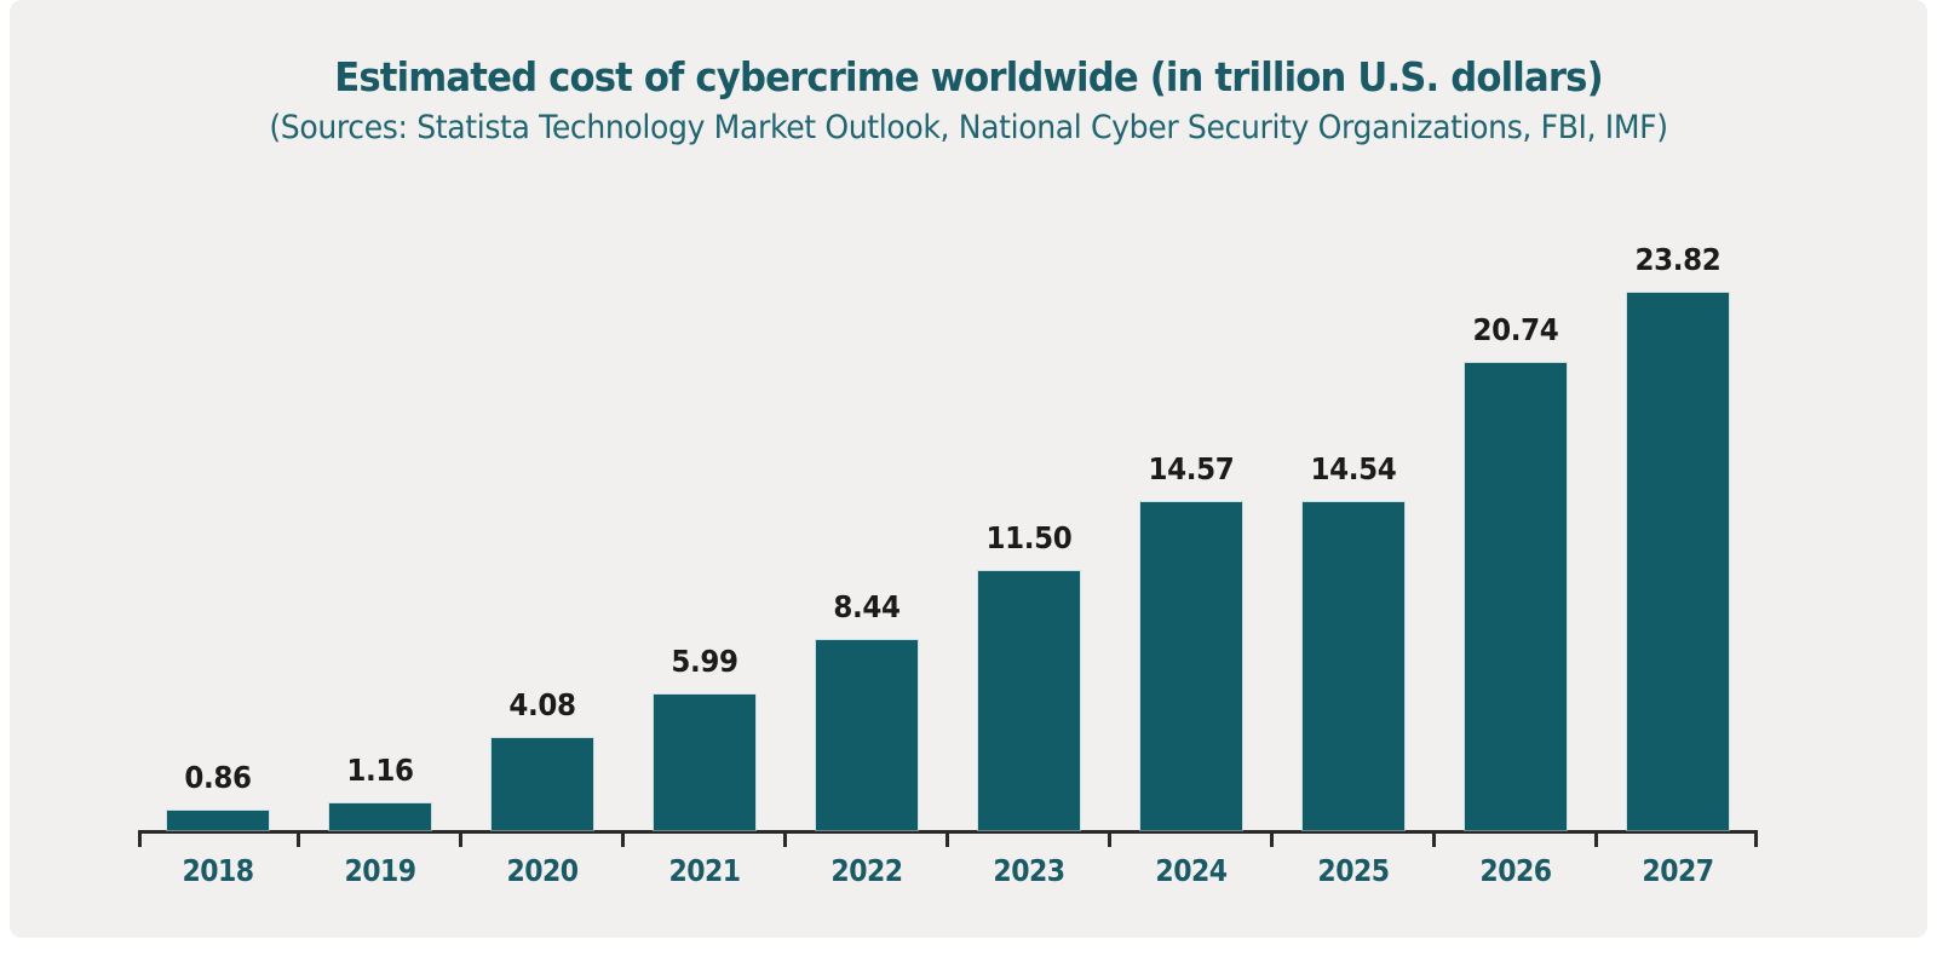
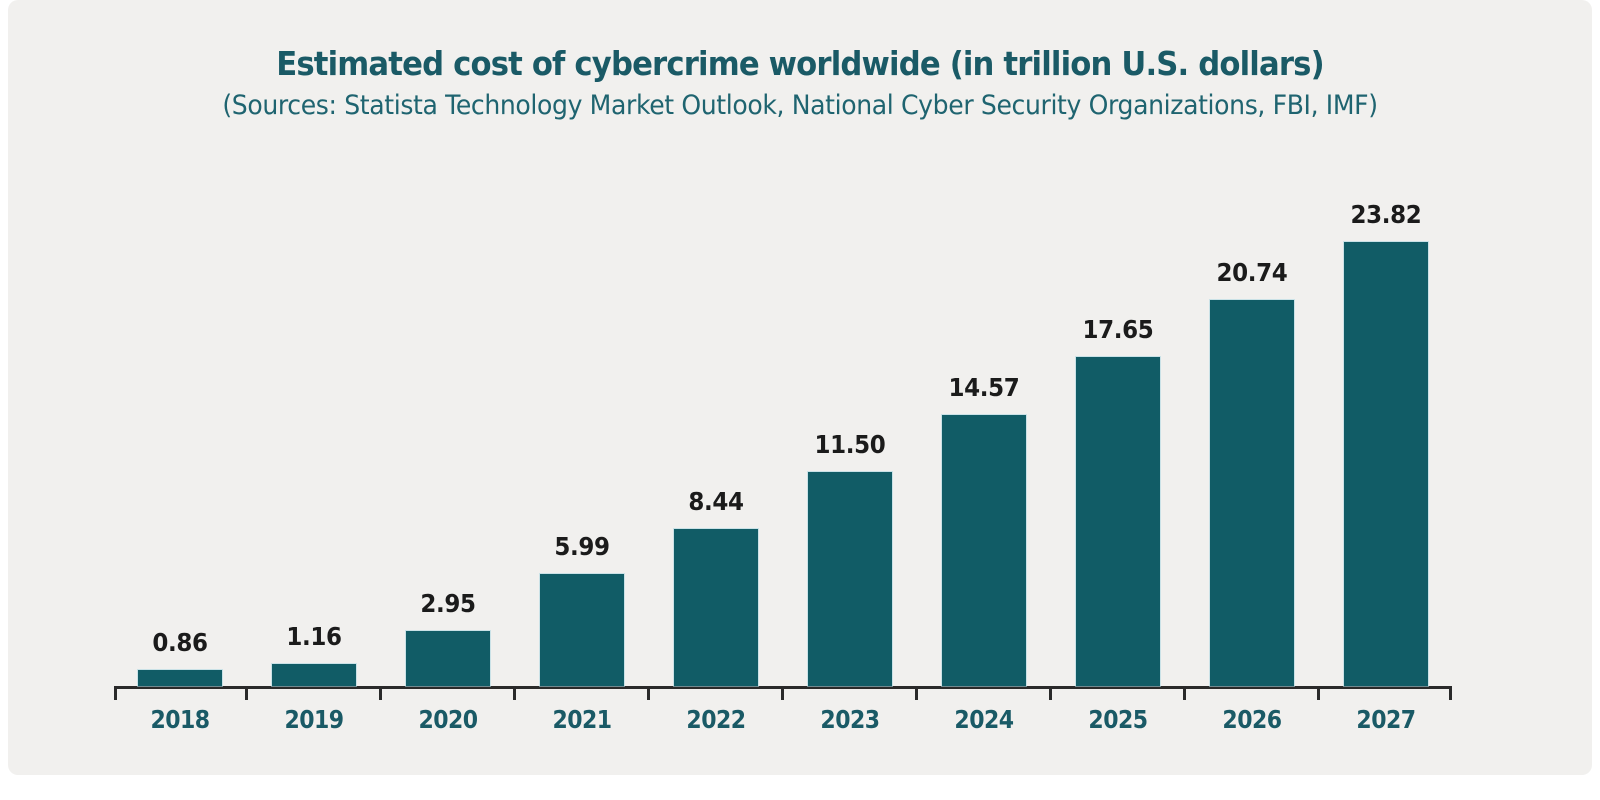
2020: 4.08 -> 2.95
2025: 14.54 -> 17.65
